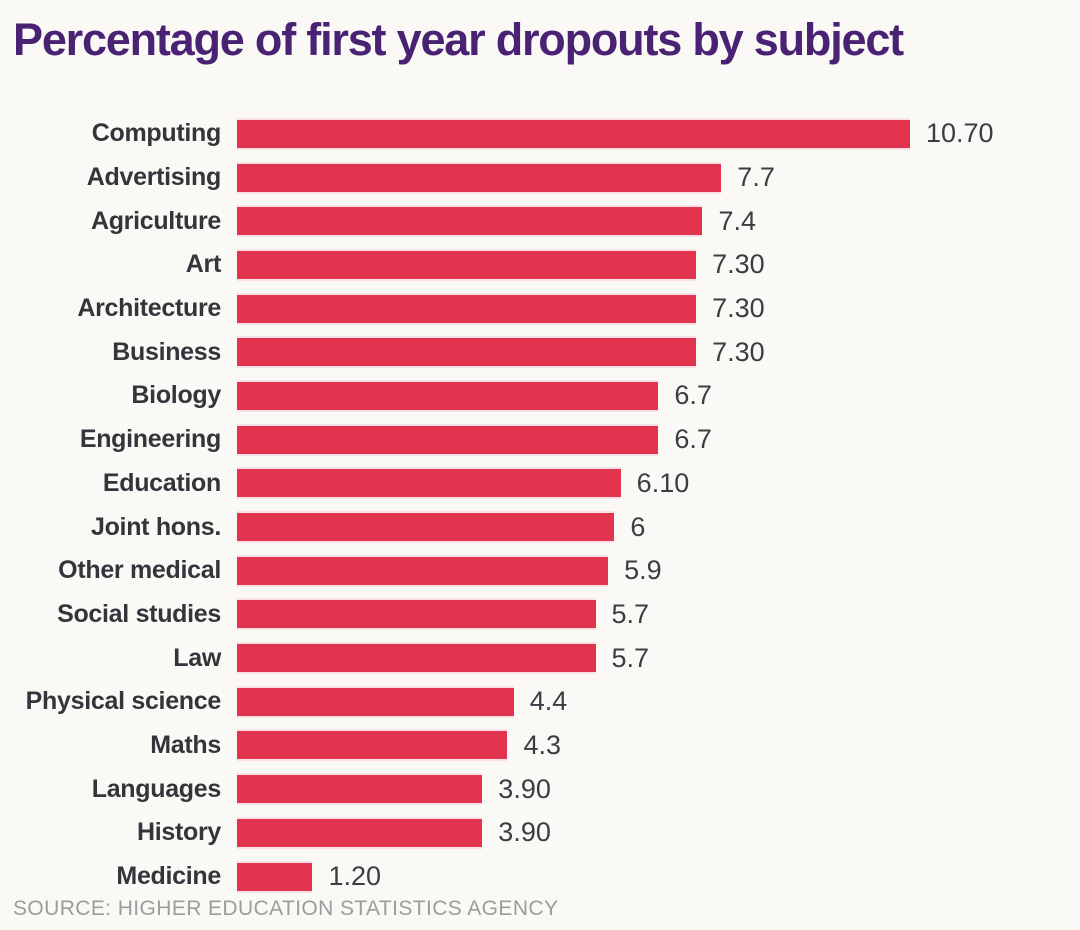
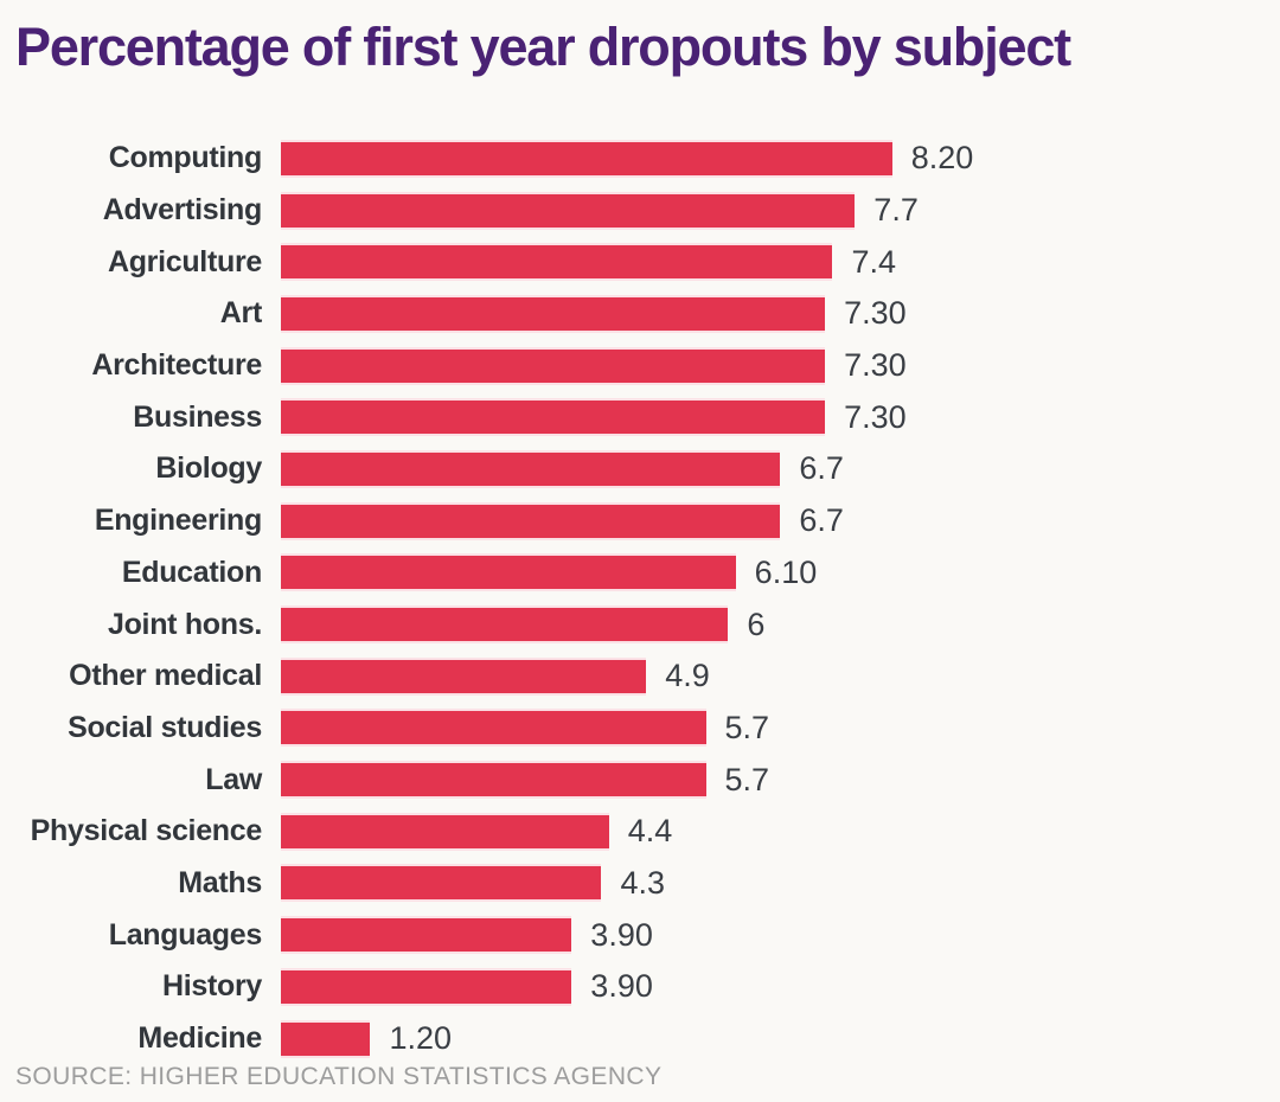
Computing: 10.70 -> 8.20
Other medical: 5.9 -> 4.9
